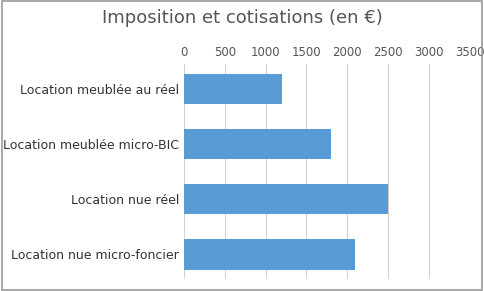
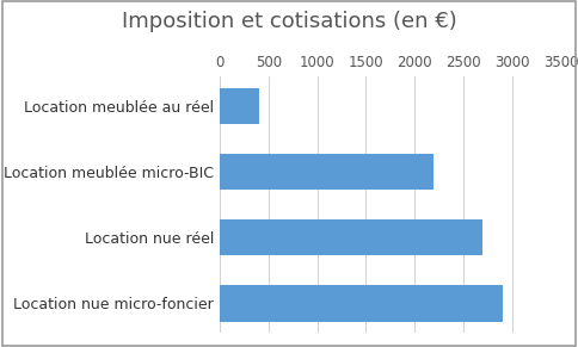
Location meublée au réel: 1200 -> 400
Location meublée micro-BIC: 1800 -> 2200
Location nue réel: 2500 -> 2700
Location nue micro-foncier: 2100 -> 2900
